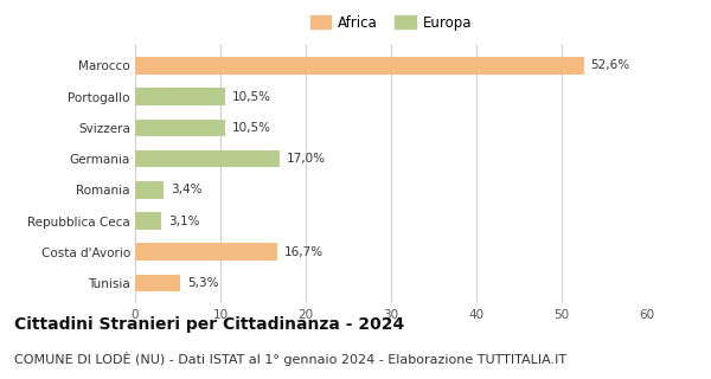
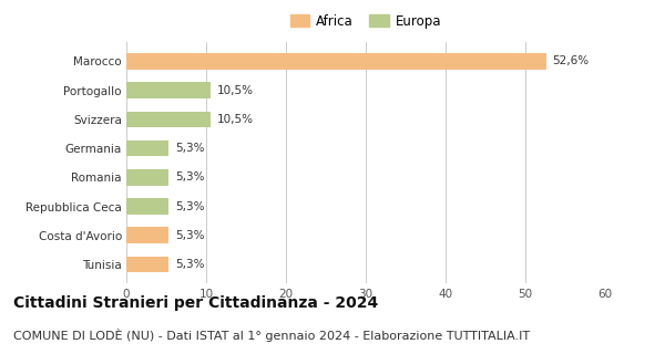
Germania: 17,0% -> 5,3%
Romania: 3,4% -> 5,3%
Repubblica Ceca: 3,1% -> 5,3%
Costa d'Avorio: 16,7% -> 5,3%
